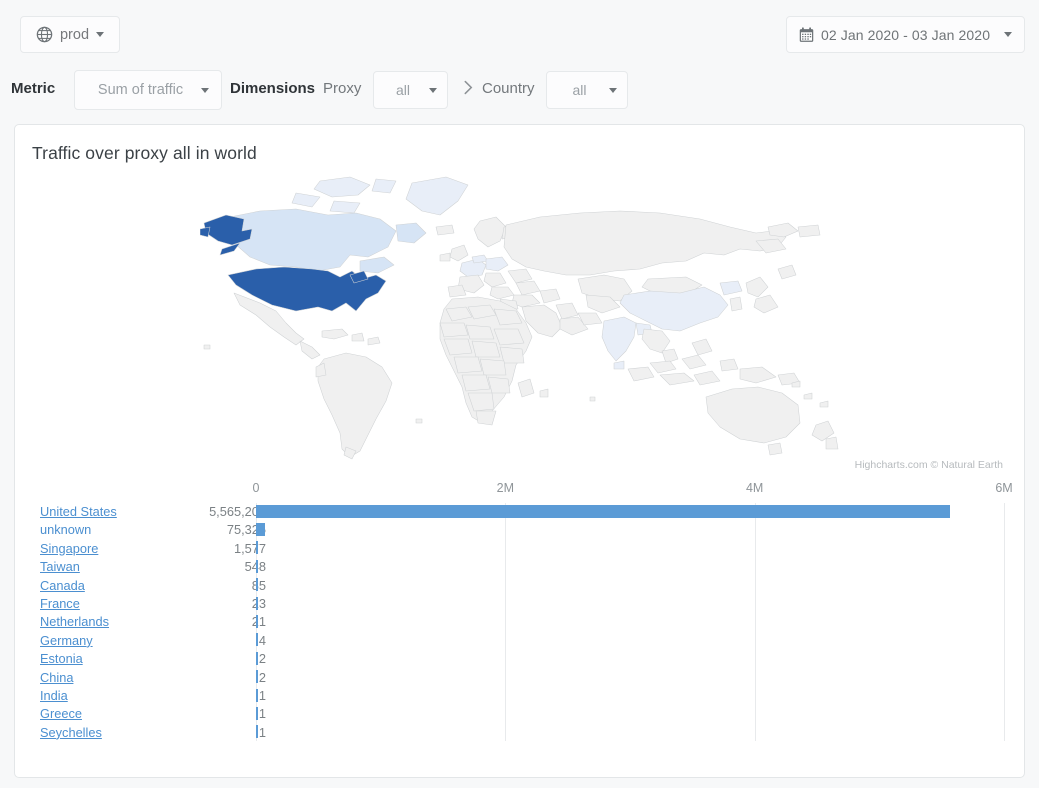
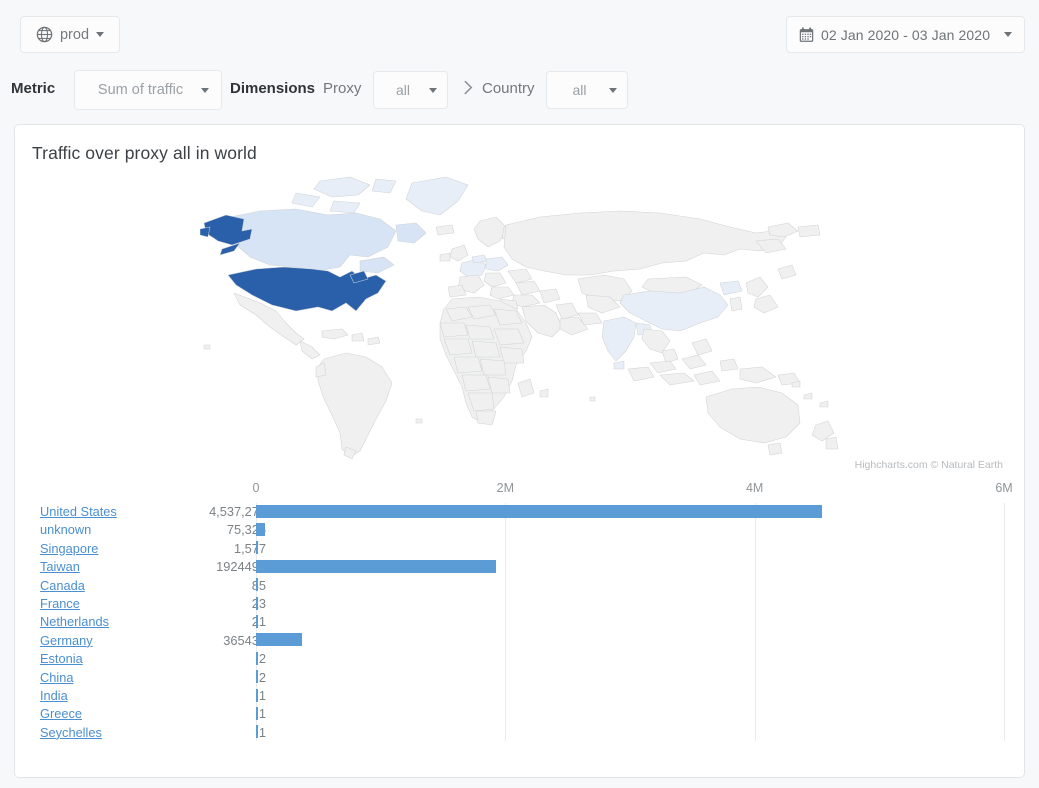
United States: 5,565,208 -> 4,537,270
Taiwan: 548 -> 1924498
Germany: 4 -> 365431
